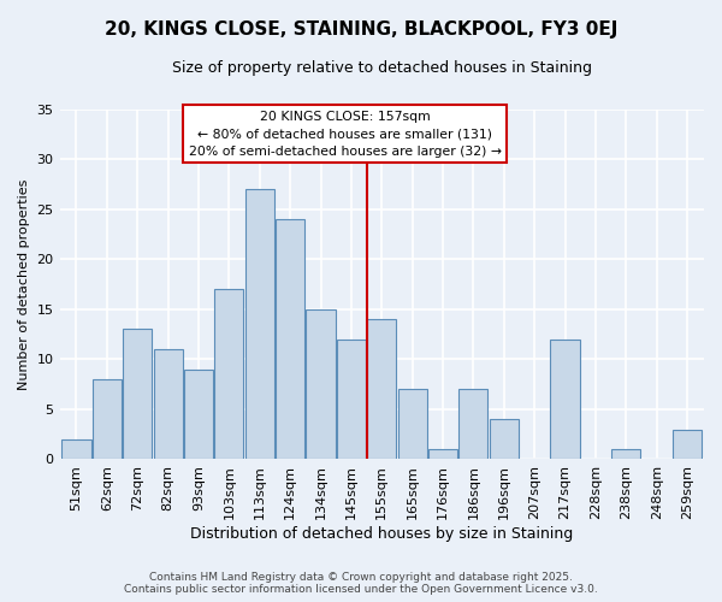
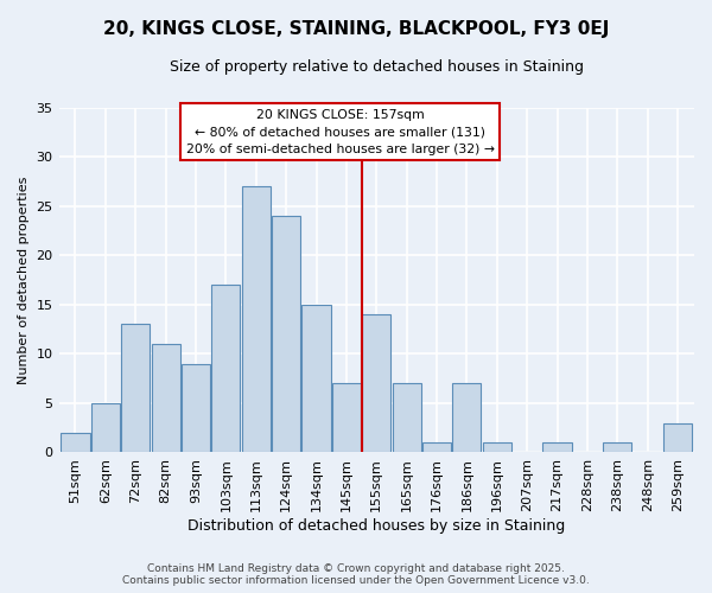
62sqm: 8 -> 5
145sqm: 12 -> 7
196sqm: 4 -> 1
217sqm: 12 -> 1
